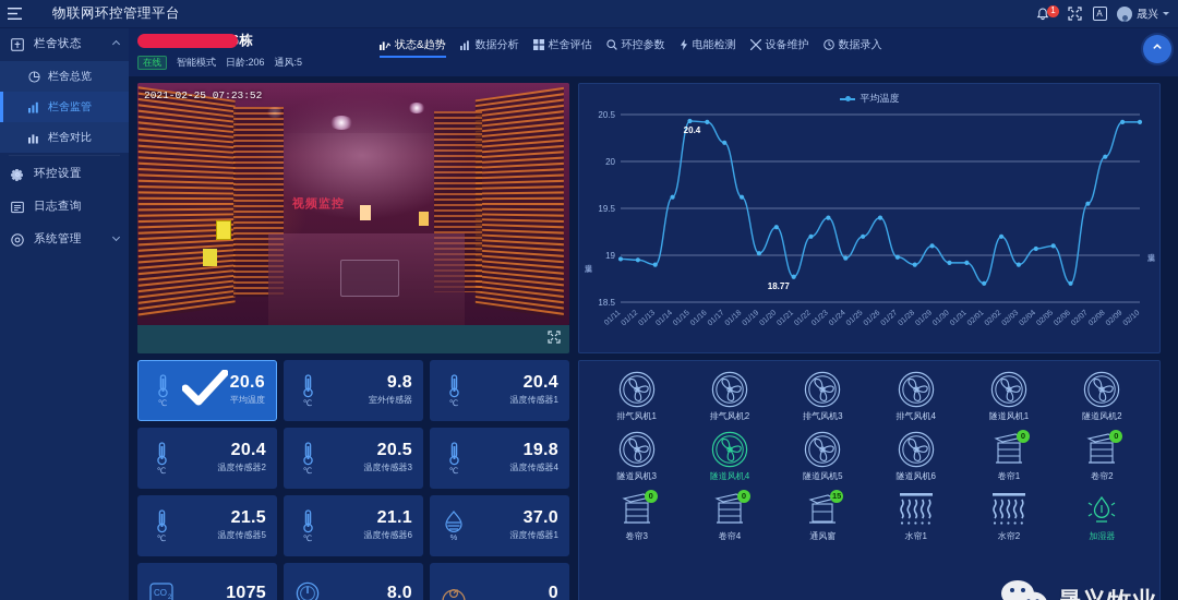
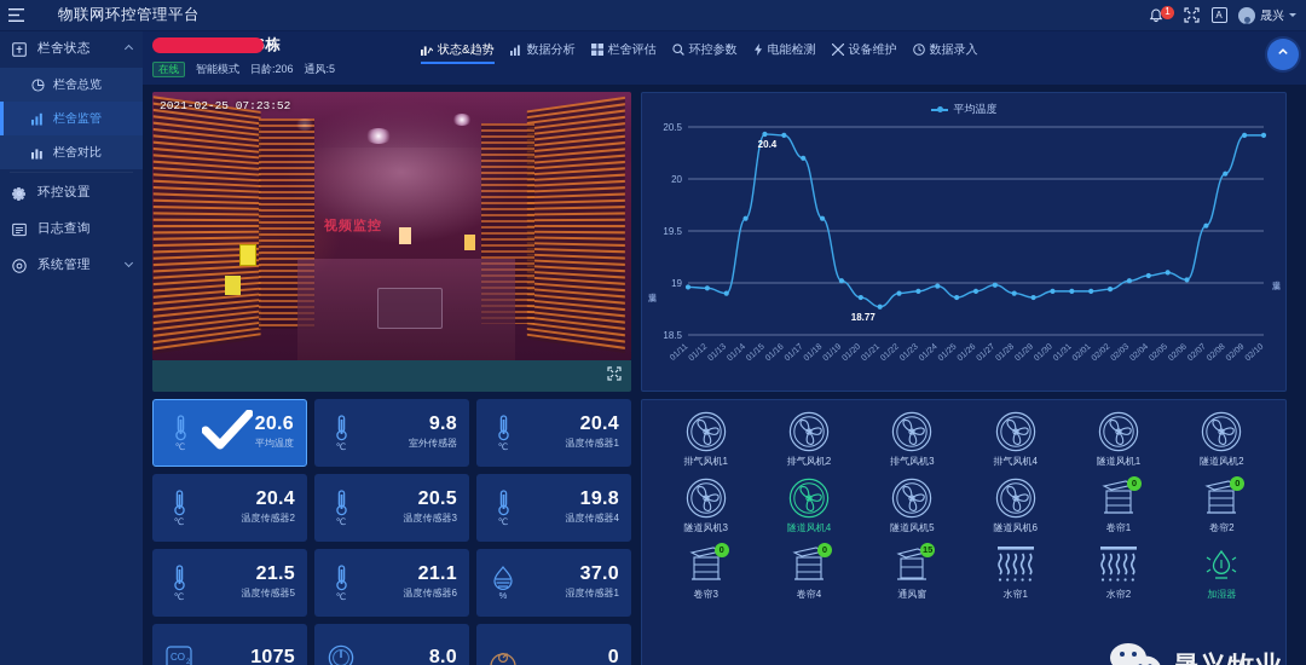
01/20: 19.3 -> 18.9
01/22: 19.2 -> 18.9
01/23: 19.4 -> 18.9
01/25: 19.2 -> 18.9
01/26: 19.4 -> 18.9
01/29: 19.1 -> 18.9
02/01: 18.7 -> 18.9
02/02: 19.2 -> 18.9
02/03: 18.9 -> 19.0
02/06: 18.7 -> 19.0
